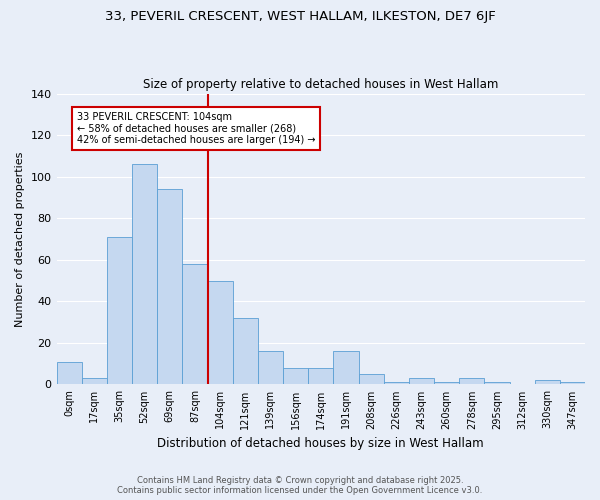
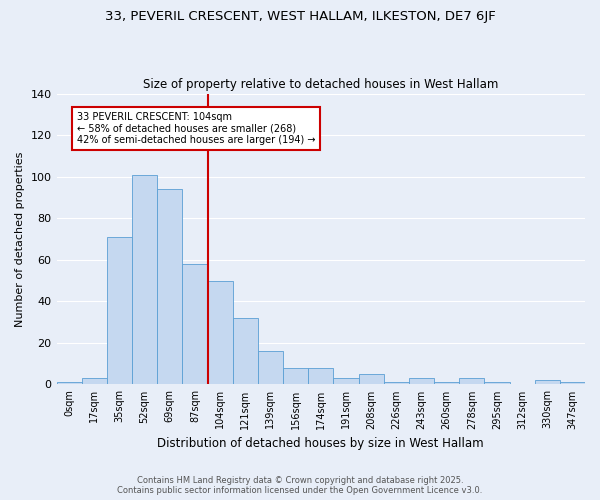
0sqm: 11 -> 1
52sqm: 106 -> 101
191sqm: 16 -> 3
